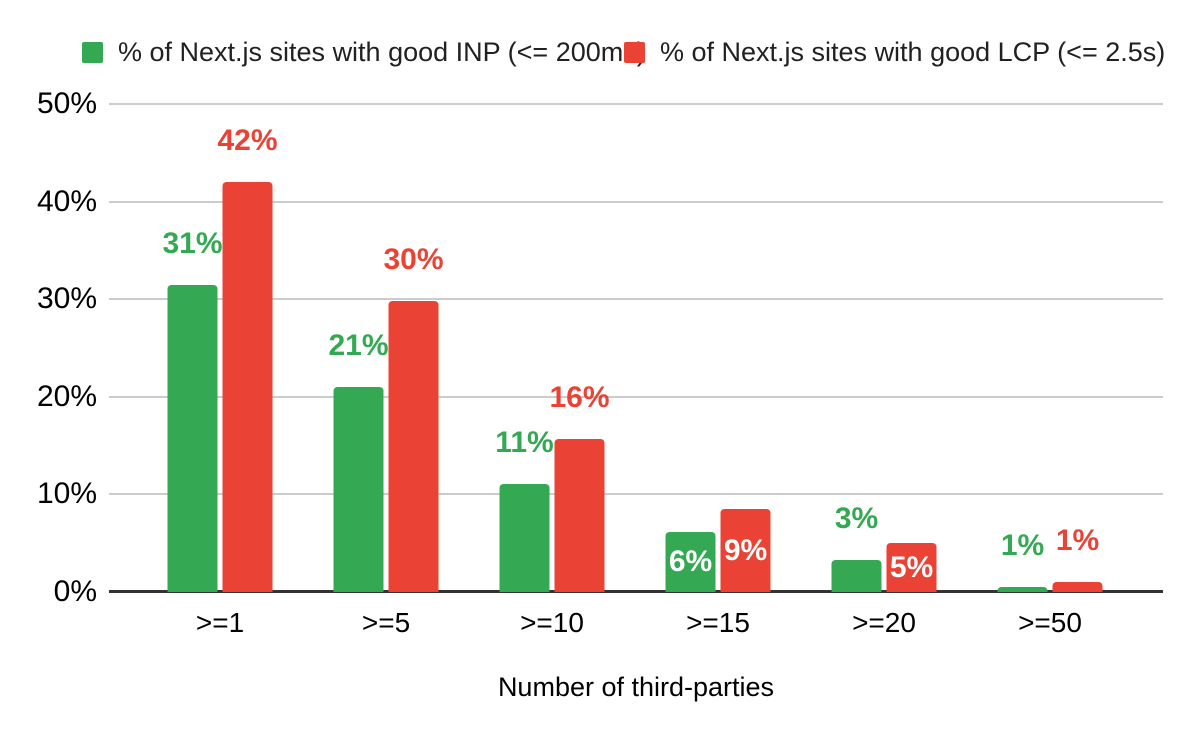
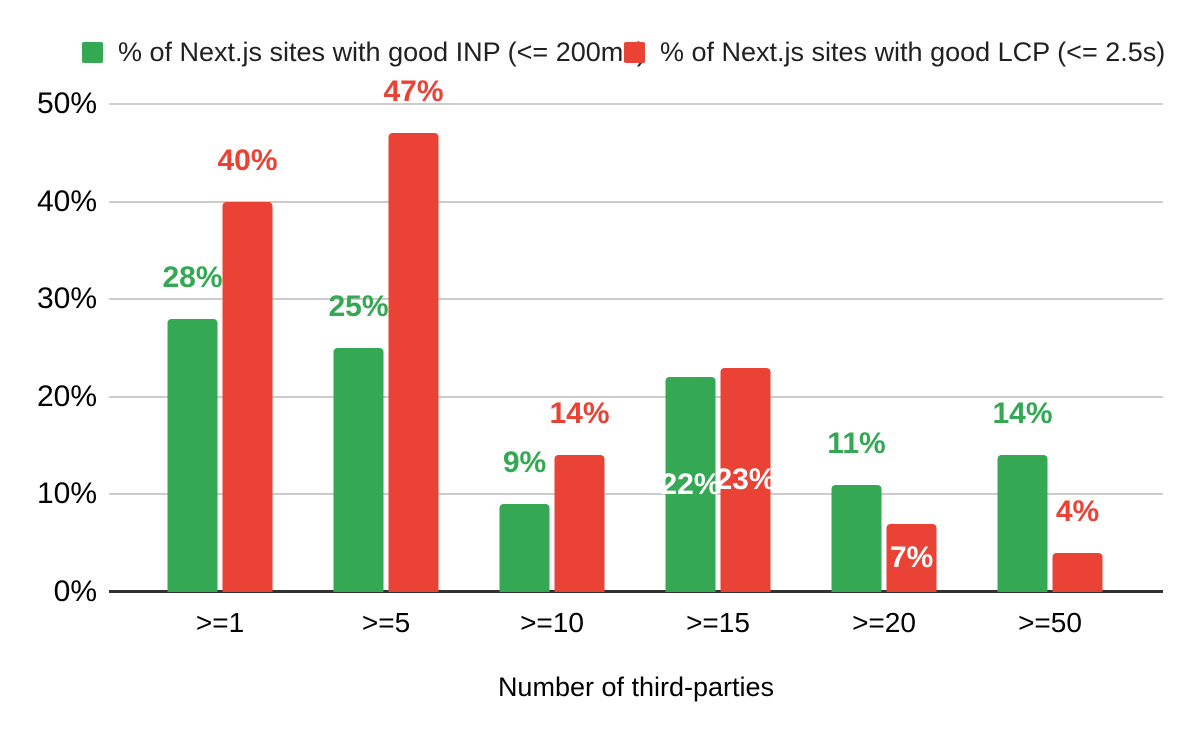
% of Next.js sites with good INP (<= 200ms)/>=1: 31% -> 28%
% of Next.js sites with good LCP (<= 2.5s)/>=1: 42% -> 40%
% of Next.js sites with good INP (<= 200ms)/>=5: 21% -> 25%
% of Next.js sites with good LCP (<= 2.5s)/>=5: 30% -> 47%
% of Next.js sites with good INP (<= 200ms)/>=10: 11% -> 9%
% of Next.js sites with good LCP (<= 2.5s)/>=10: 16% -> 14%
% of Next.js sites with good INP (<= 200ms)/>=15: 6% -> 22%
% of Next.js sites with good LCP (<= 2.5s)/>=15: 9% -> 23%
% of Next.js sites with good INP (<= 200ms)/>=20: 3% -> 11%
% of Next.js sites with good LCP (<= 2.5s)/>=20: 5% -> 7%
% of Next.js sites with good INP (<= 200ms)/>=50: 1% -> 14%
% of Next.js sites with good LCP (<= 2.5s)/>=50: 1% -> 4%
